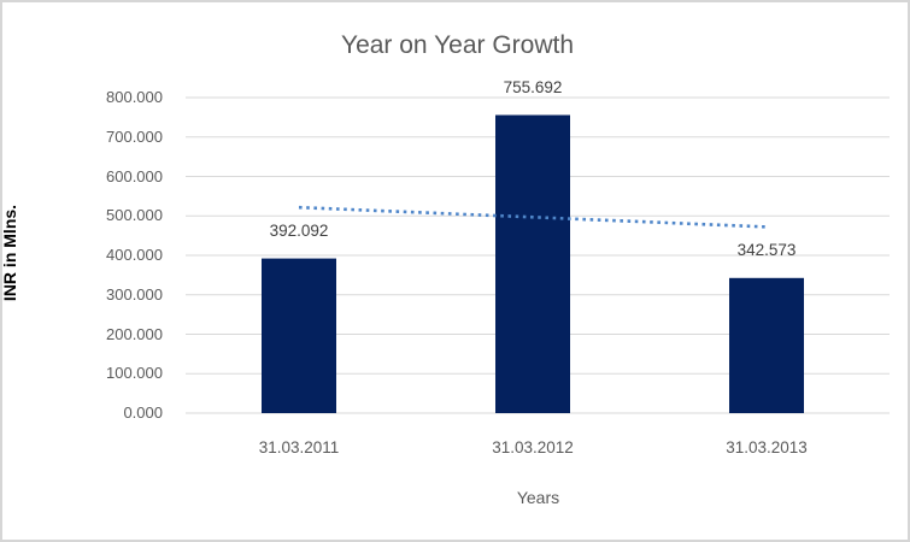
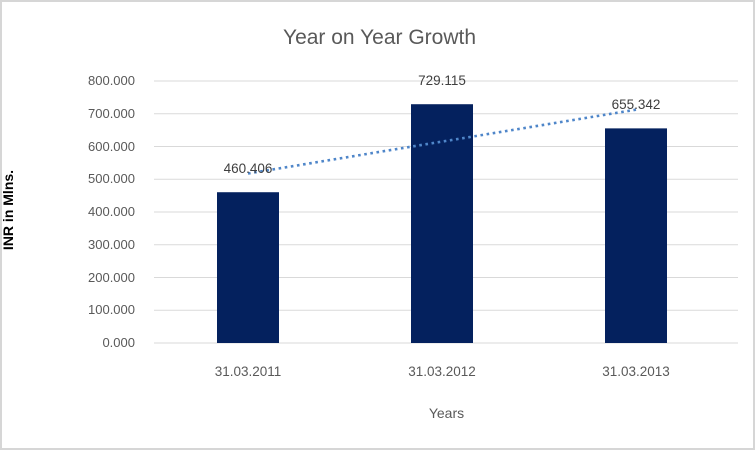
31.03.2011: 392.092 -> 460.406
31.03.2012: 755.692 -> 729.115
31.03.2013: 342.573 -> 655.342
